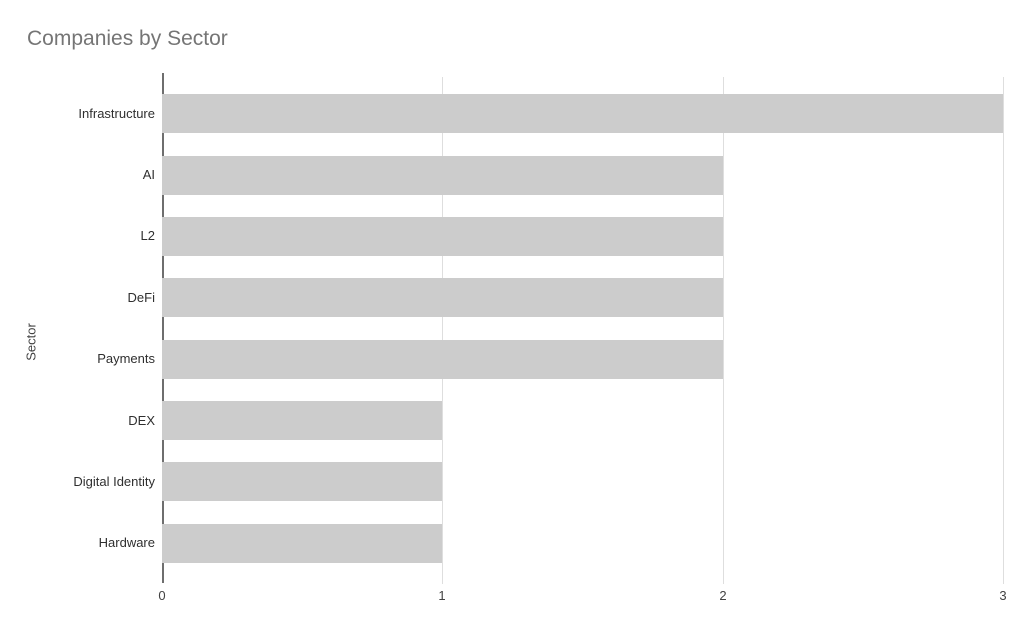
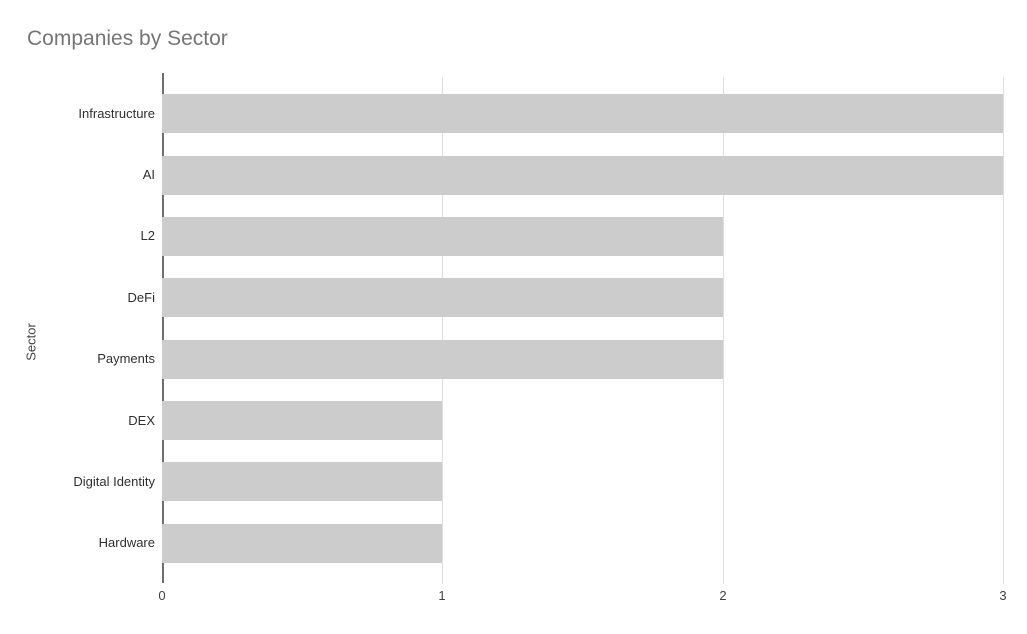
AI: 2 -> 3
